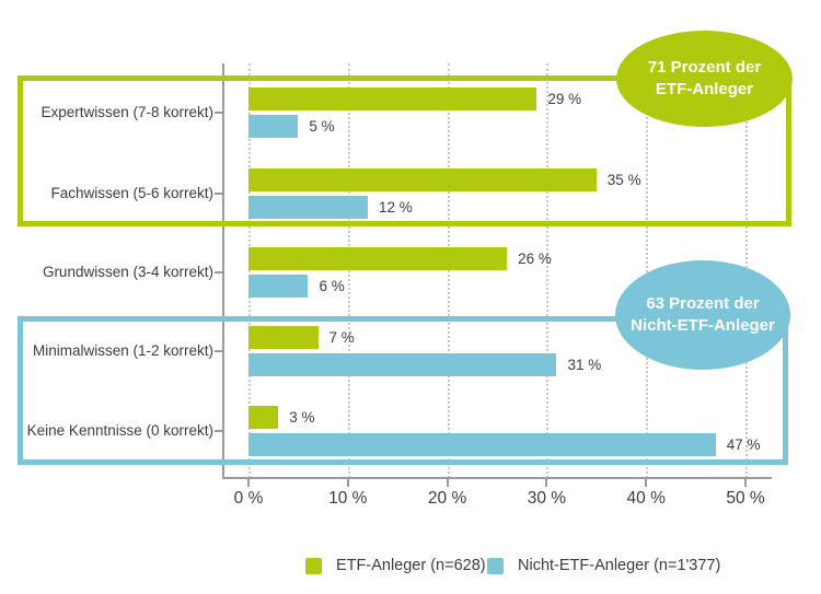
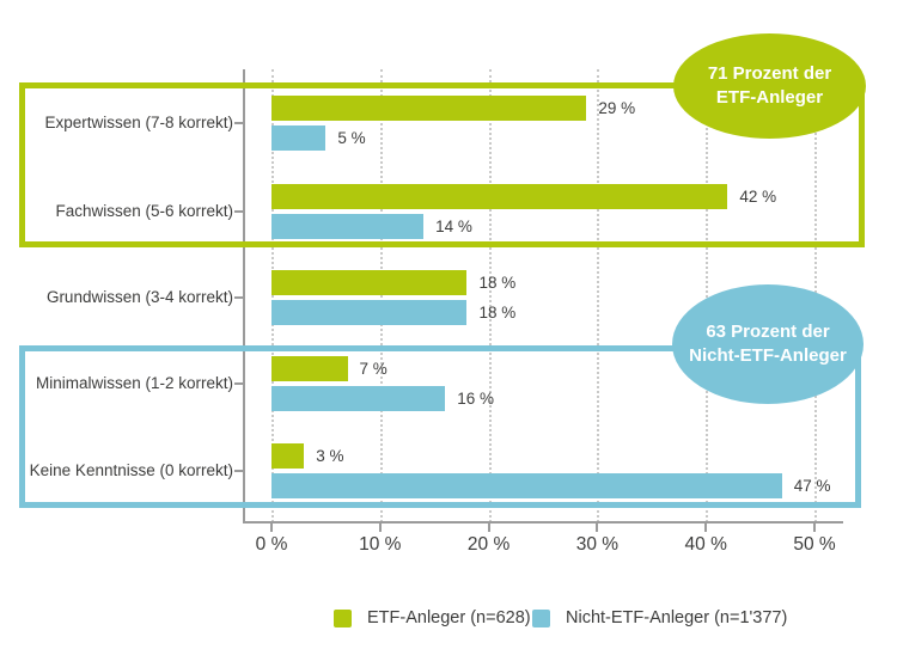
ETF-Anleger (n=628)/Fachwissen (5-6 korrekt): 35 -> 42
Nicht-ETF-Anleger (n=1'377)/Fachwissen (5-6 korrekt): 12 -> 14
ETF-Anleger (n=628)/Grundwissen (3-4 korrekt): 26 -> 18
Nicht-ETF-Anleger (n=1'377)/Grundwissen (3-4 korrekt): 6 -> 18
Nicht-ETF-Anleger (n=1'377)/Minimalwissen (1-2 korrekt): 31 -> 16
